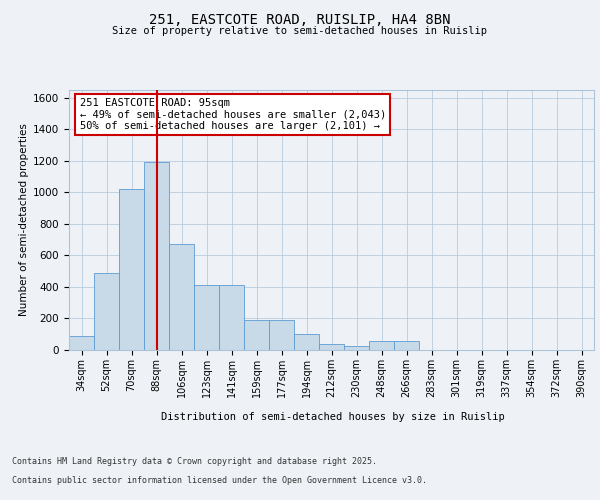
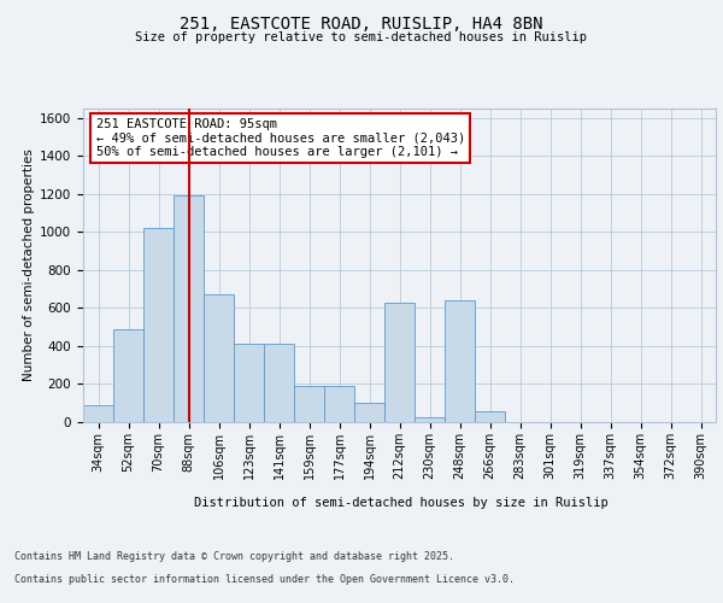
212sqm: 40 -> 630
248sqm: 60 -> 640
